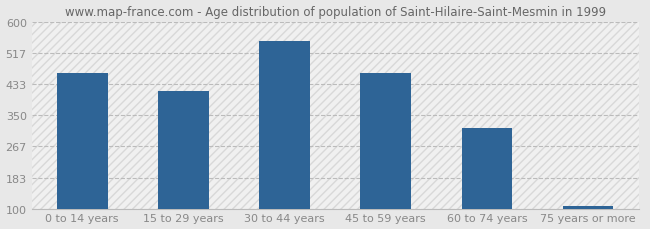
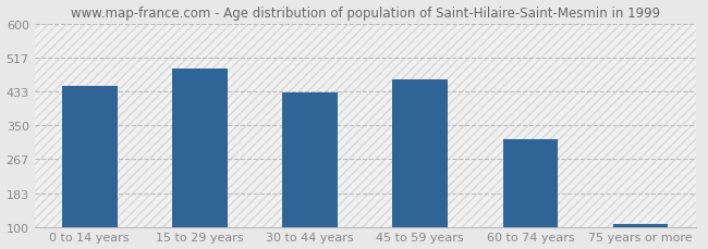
0 to 14 years: 463 -> 445
15 to 29 years: 413 -> 490
30 to 44 years: 547 -> 430
